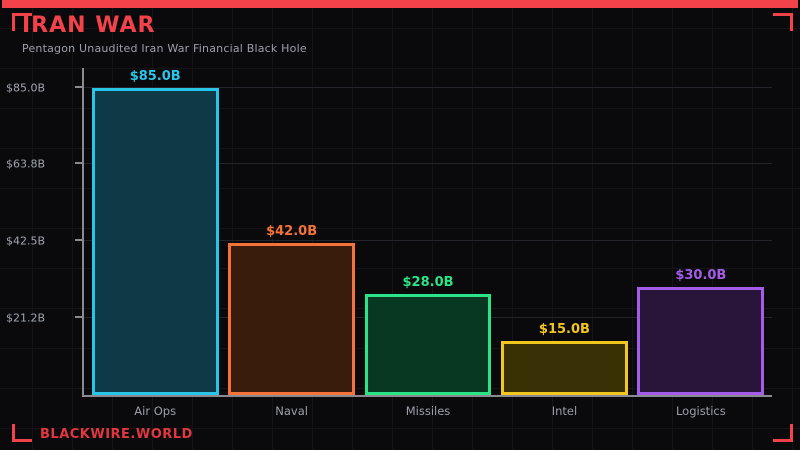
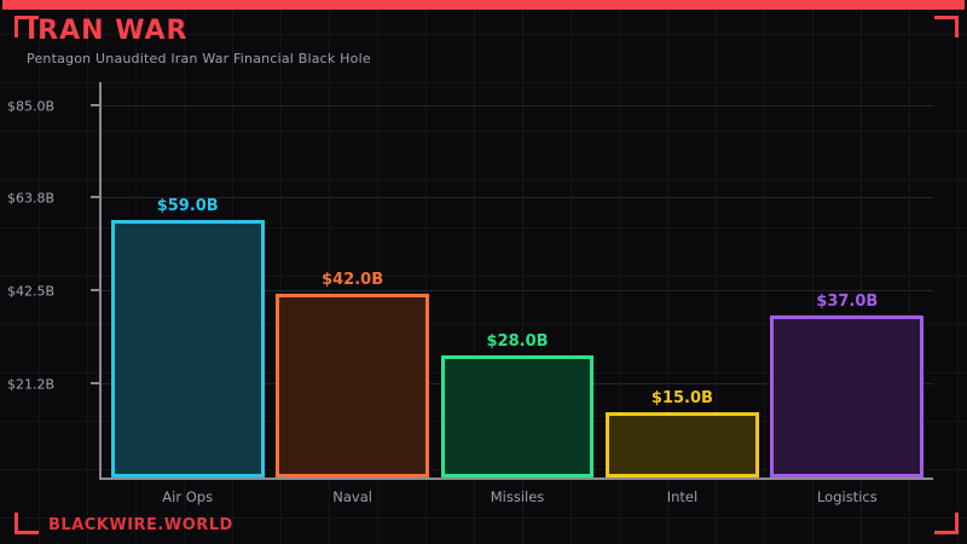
Air Ops: $85.0B -> $59.0B
Logistics: $30.0B -> $37.0B
